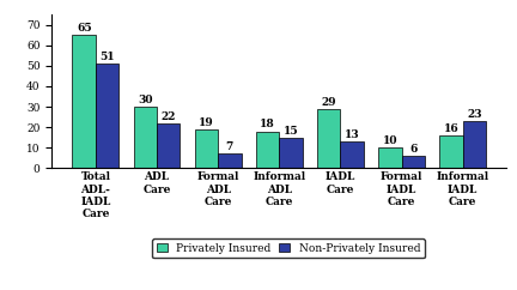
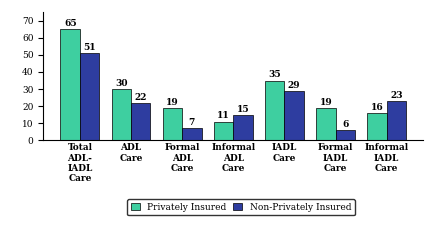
Privately Insured/Informal ADL Care: 18 -> 11
Privately Insured/IADL Care: 29 -> 35
Non-Privately Insured/IADL Care: 13 -> 29
Privately Insured/Formal IADL Care: 10 -> 19
